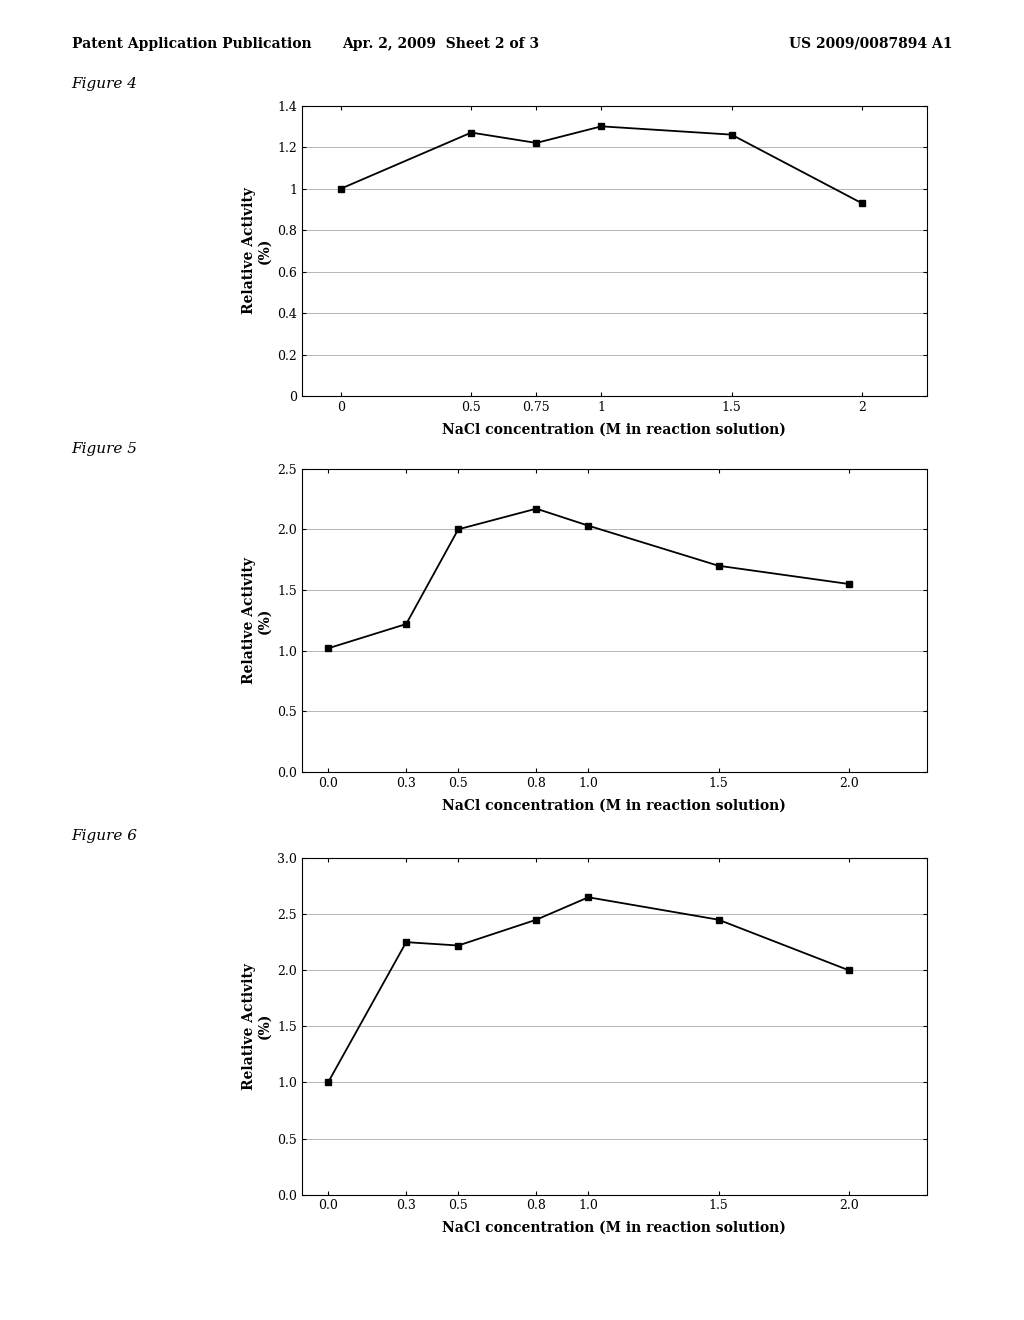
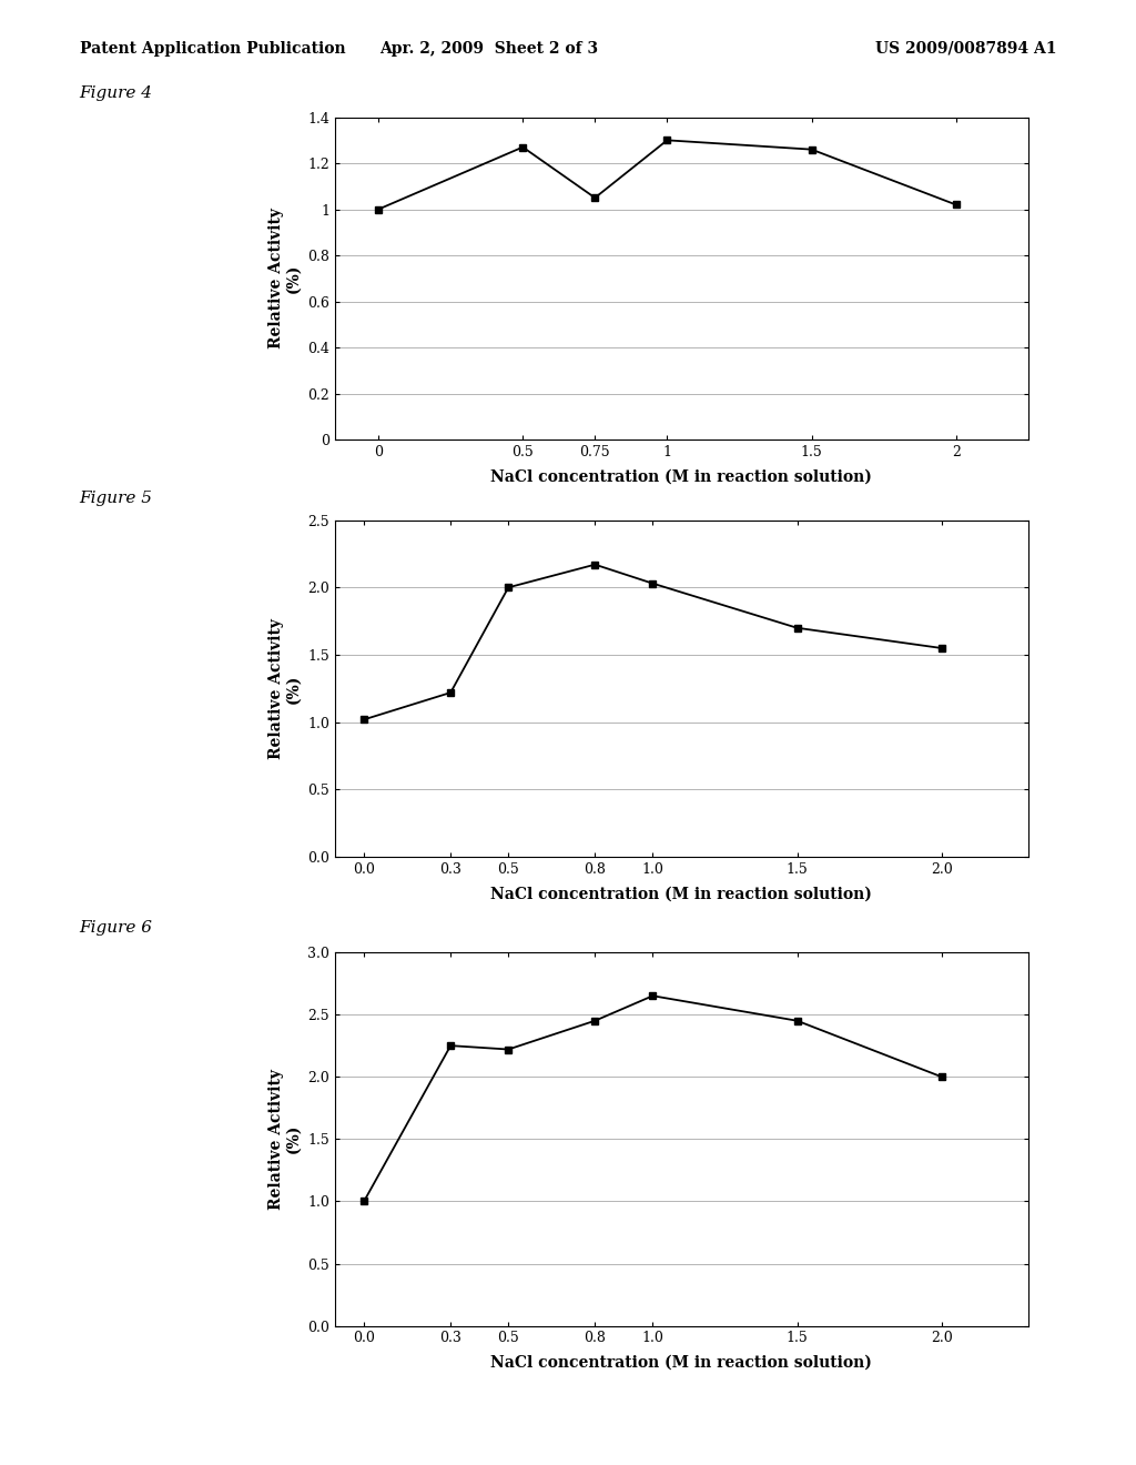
0.75: 1.22 -> 1.05
2: 0.93 -> 1.02
